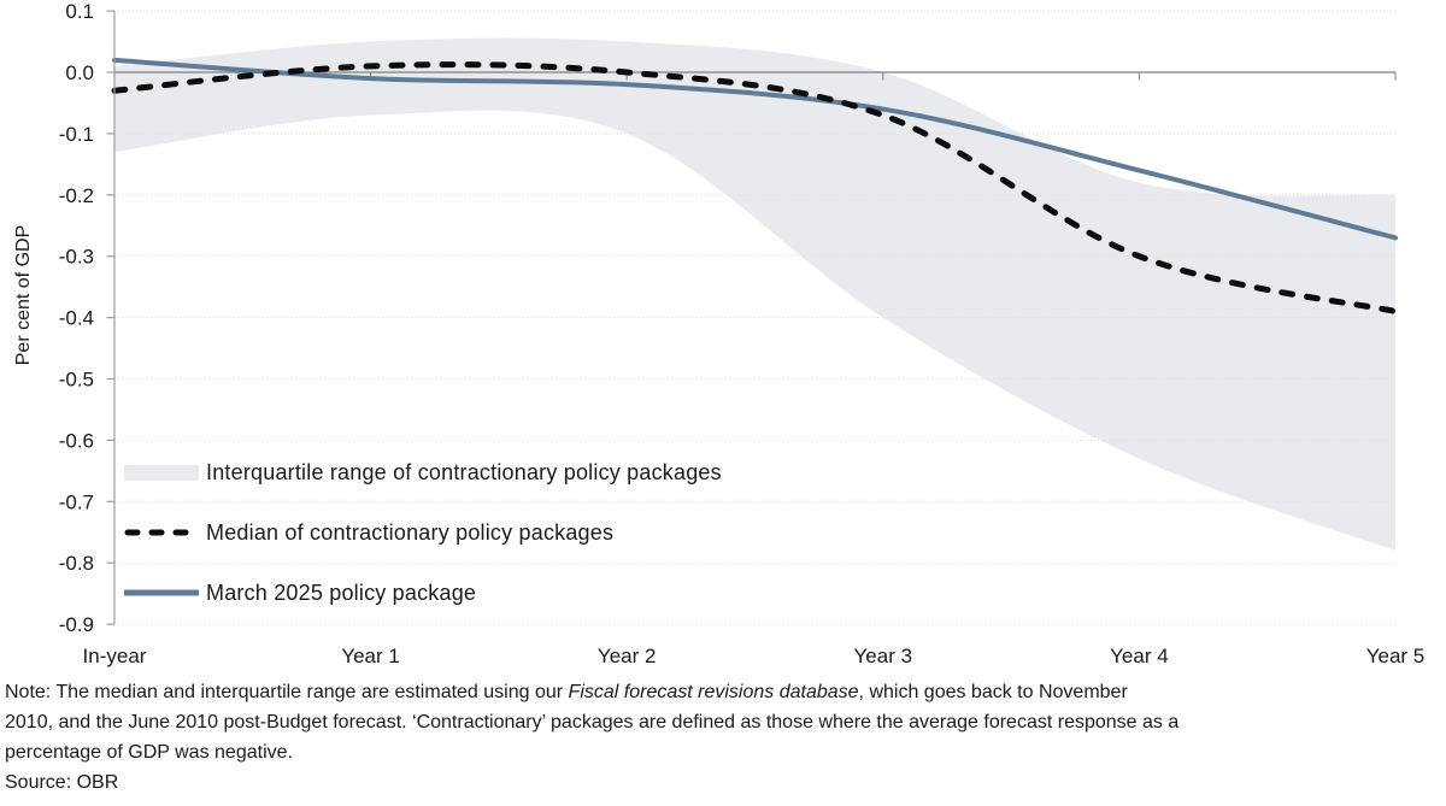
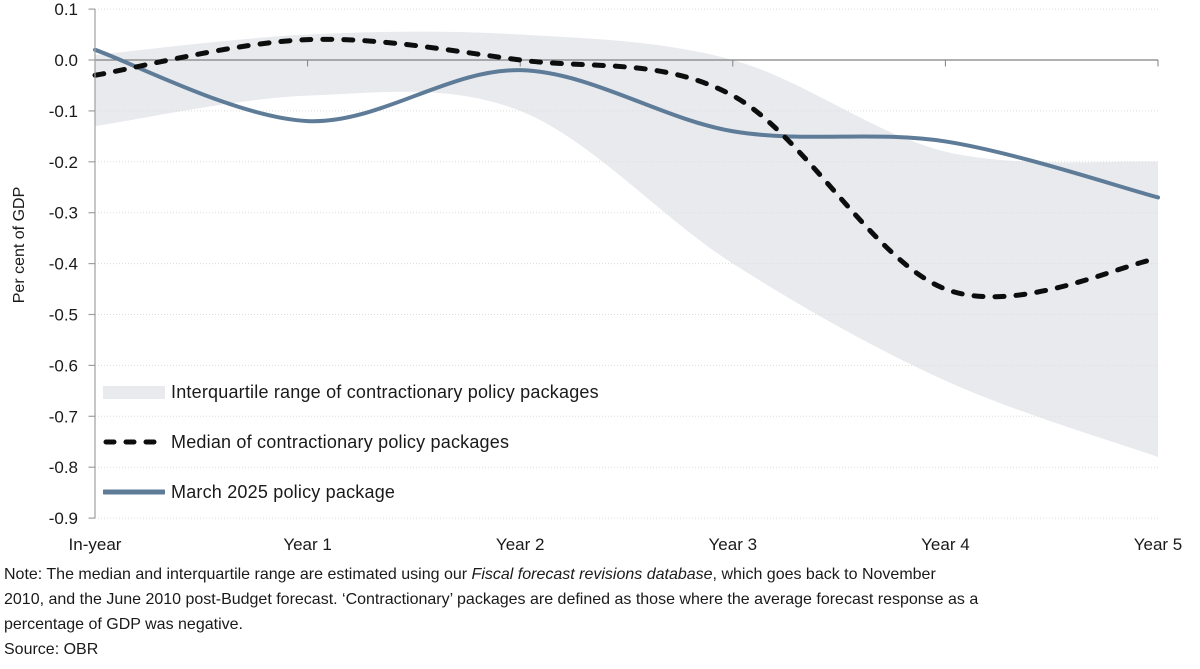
Median of contractionary policy packages/Year 1: 0.01 -> 0.04
March 2025 policy package/Year 1: -0.01 -> -0.12
March 2025 policy package/Year 3: -0.06 -> -0.14
Median of contractionary policy packages/Year 4: -0.30 -> -0.45
